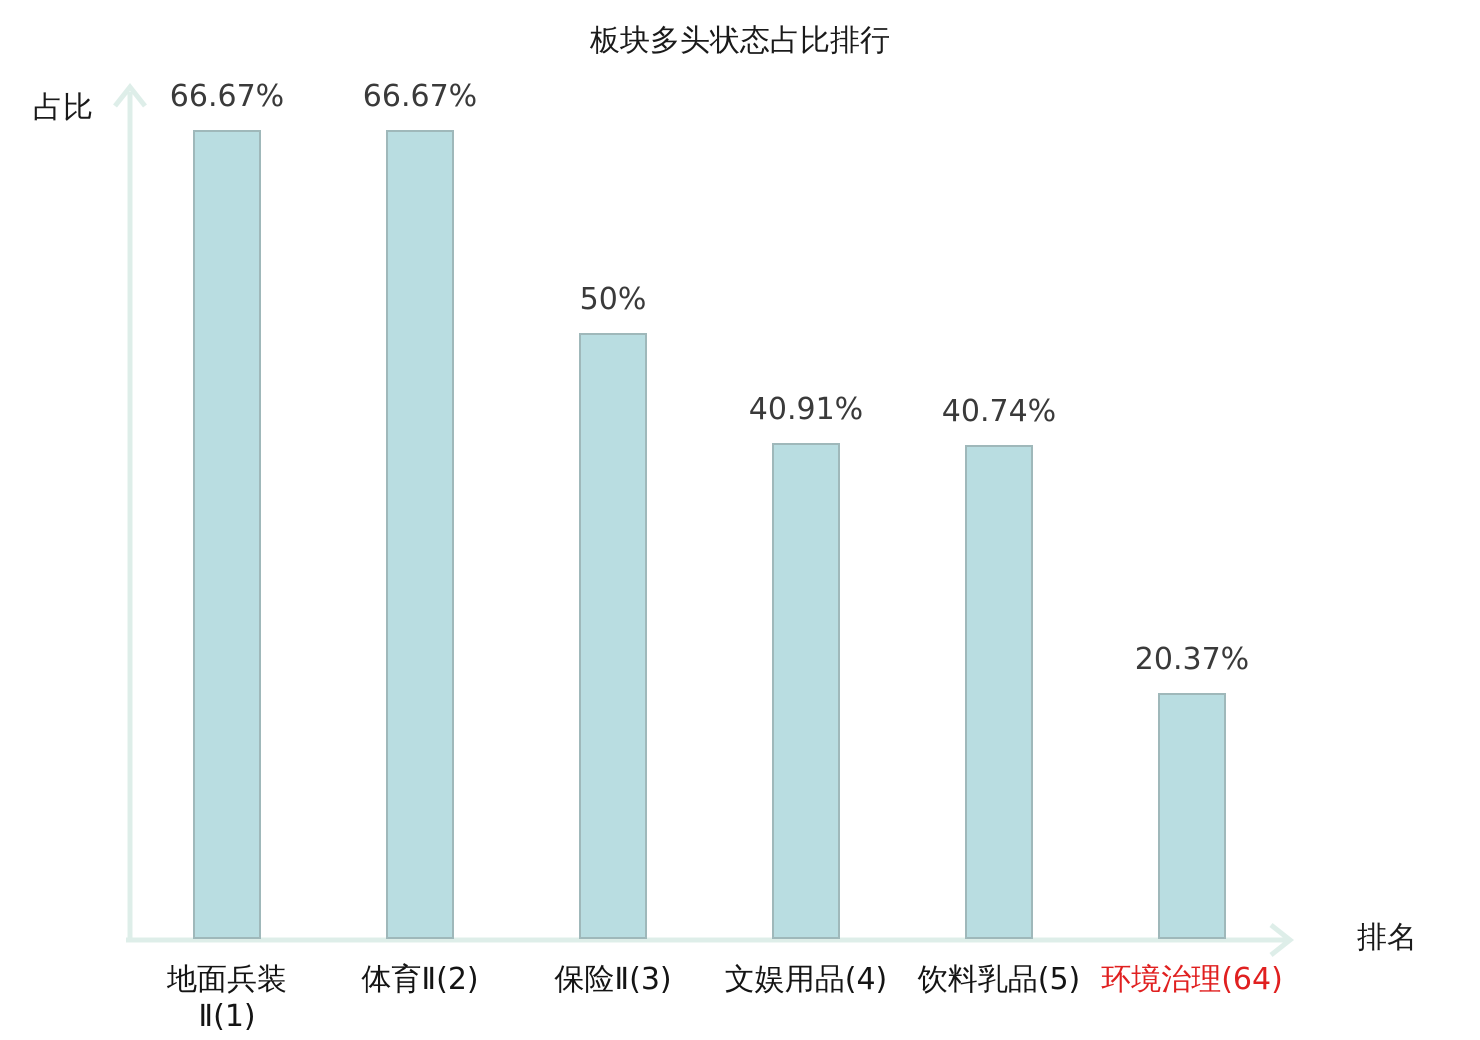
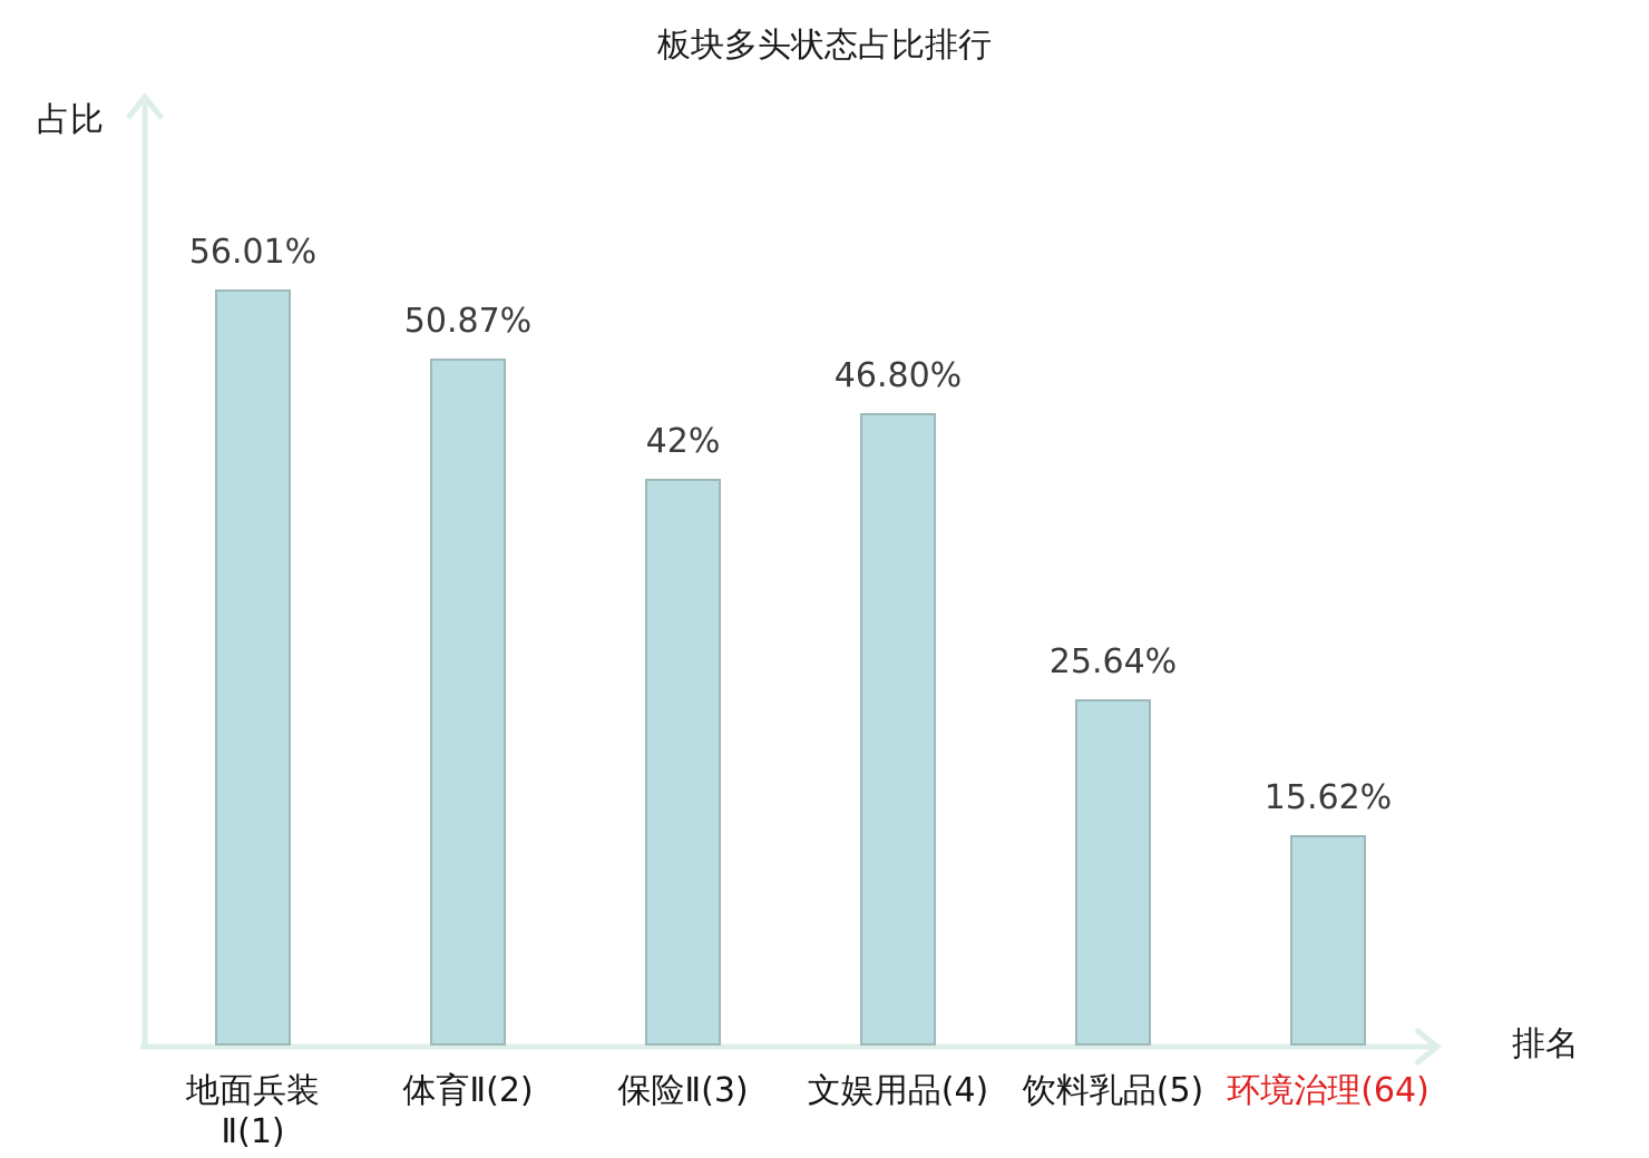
地面兵装 Ⅱ(1): 66.67% -> 56.01%
体育Ⅱ(2): 66.67% -> 50.87%
保险Ⅱ(3): 50% -> 42%
文娱用品(4): 40.91% -> 46.80%
饮料乳品(5): 40.74% -> 25.64%
环境治理(64): 20.37% -> 15.62%
